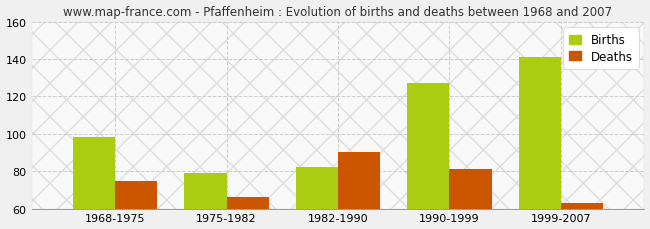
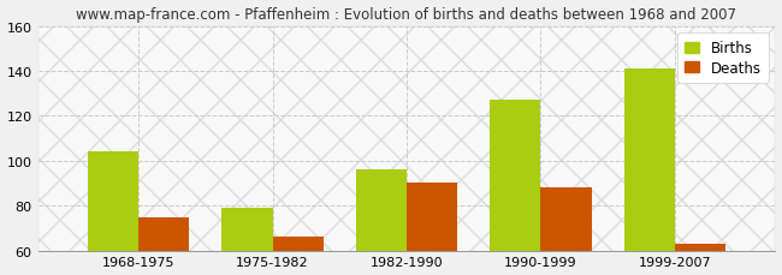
Births/1968-1975: 98 -> 104
Births/1982-1990: 82 -> 96
Deaths/1990-1999: 81 -> 88
